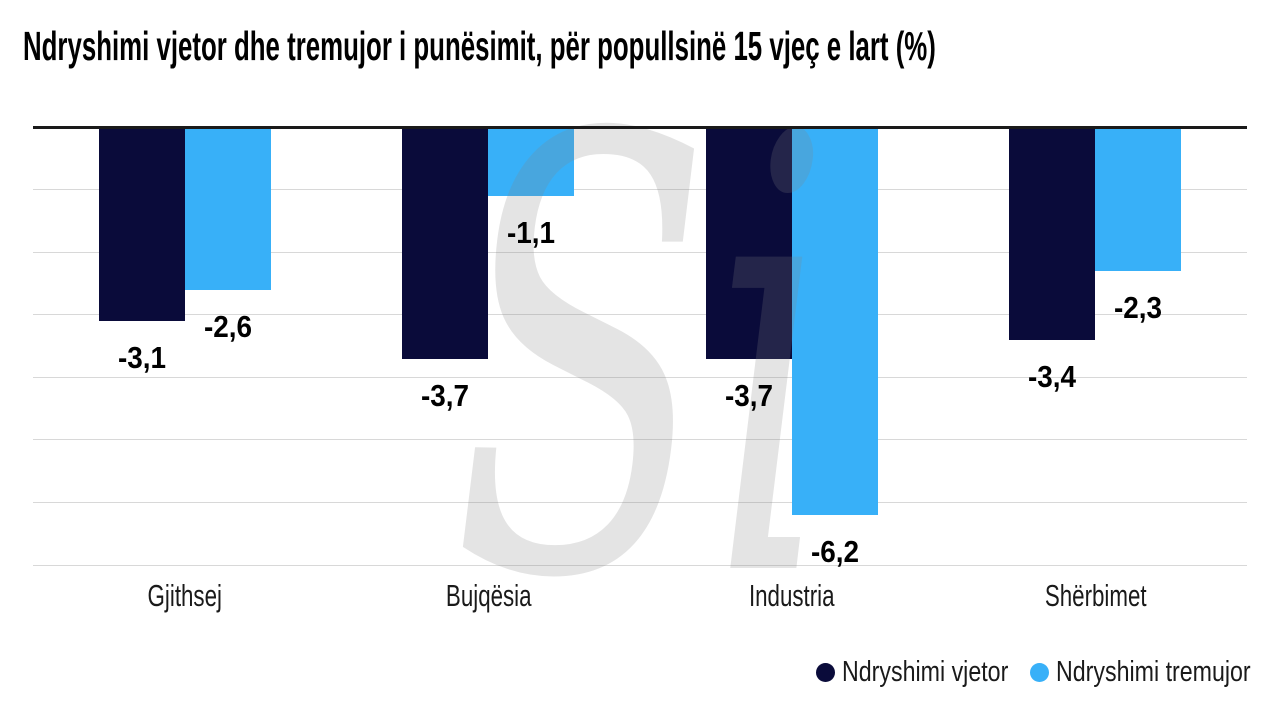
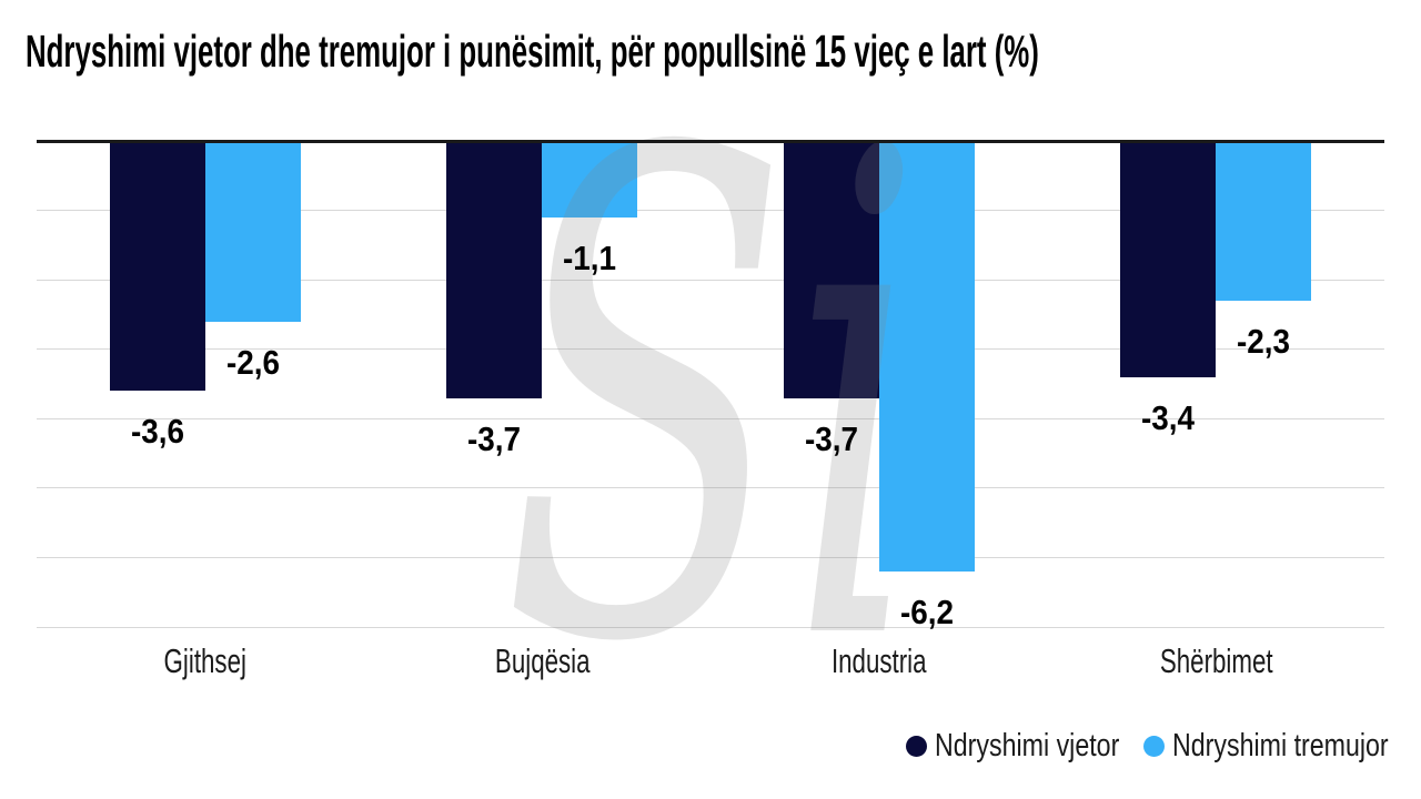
Ndryshimi vjetor/Gjithsej: -3,1 -> -3,6
